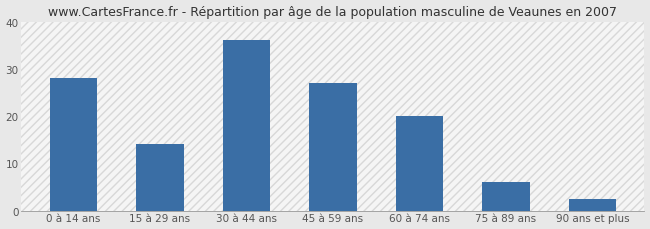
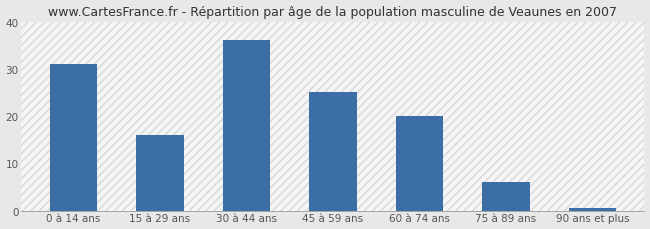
0 à 14 ans: 28.0 -> 31.0
15 à 29 ans: 14.0 -> 16.0
45 à 59 ans: 27.0 -> 25.0
90 ans et plus: 2.5 -> 0.5
